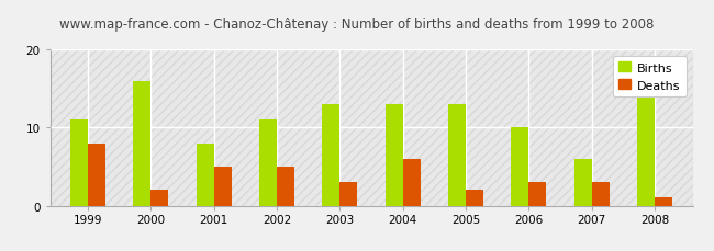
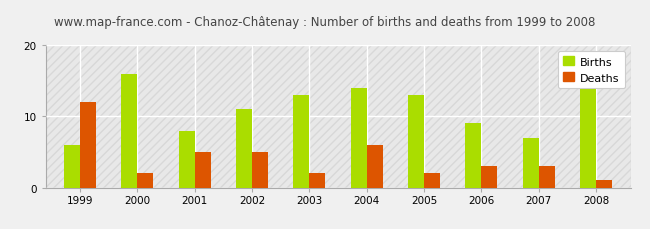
Births/1999: 11 -> 6
Deaths/1999: 8 -> 12
Deaths/2003: 3 -> 2
Births/2004: 13 -> 14
Births/2006: 10 -> 9
Births/2007: 6 -> 7
